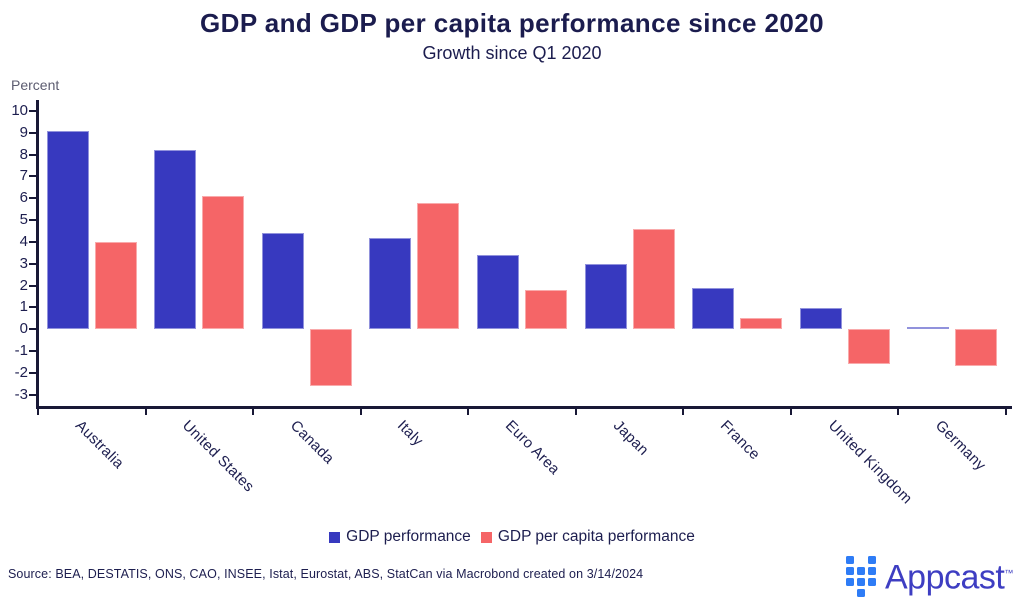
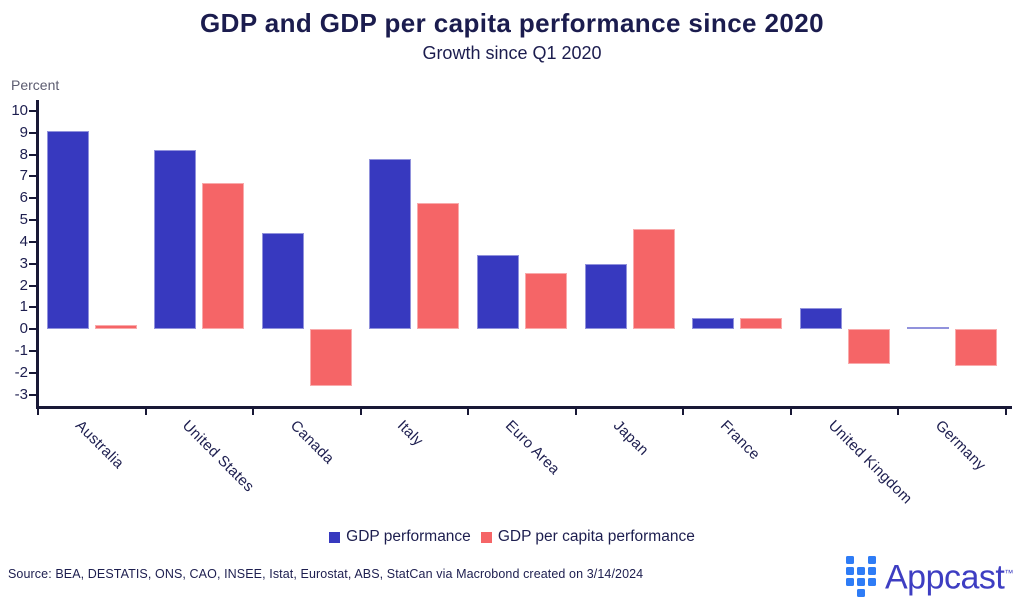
GDP per capita performance/Australia: 4.0 -> 0.2
GDP per capita performance/United States: 6.1 -> 6.7
GDP performance/Italy: 4.2 -> 7.8
GDP per capita performance/Euro Area: 1.8 -> 2.6
GDP performance/France: 1.9 -> 0.5
